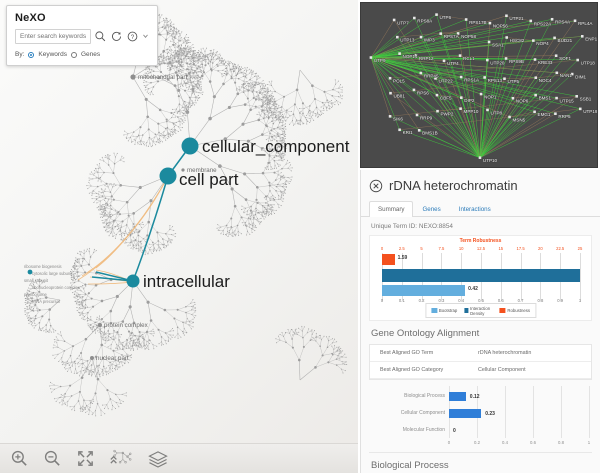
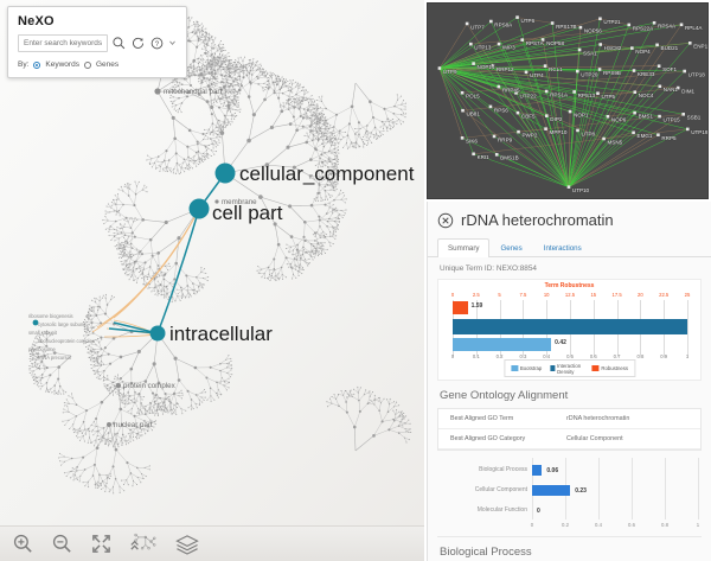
Gene Ontology Alignment/Biological Process: 0.12 -> 0.06
